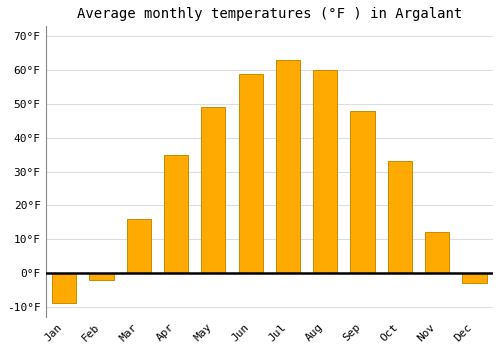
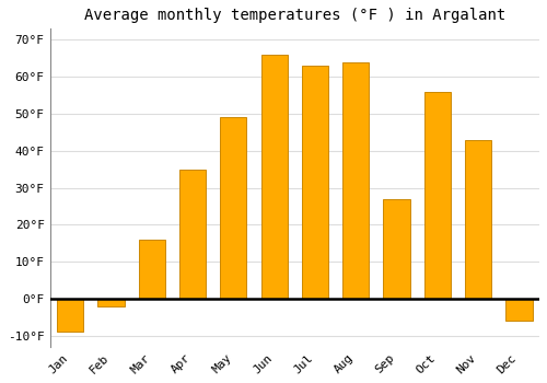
Jun: 59°F -> 66°F
Aug: 60°F -> 64°F
Sep: 48°F -> 27°F
Oct: 33°F -> 56°F
Nov: 12°F -> 43°F
Dec: -3°F -> -6°F
